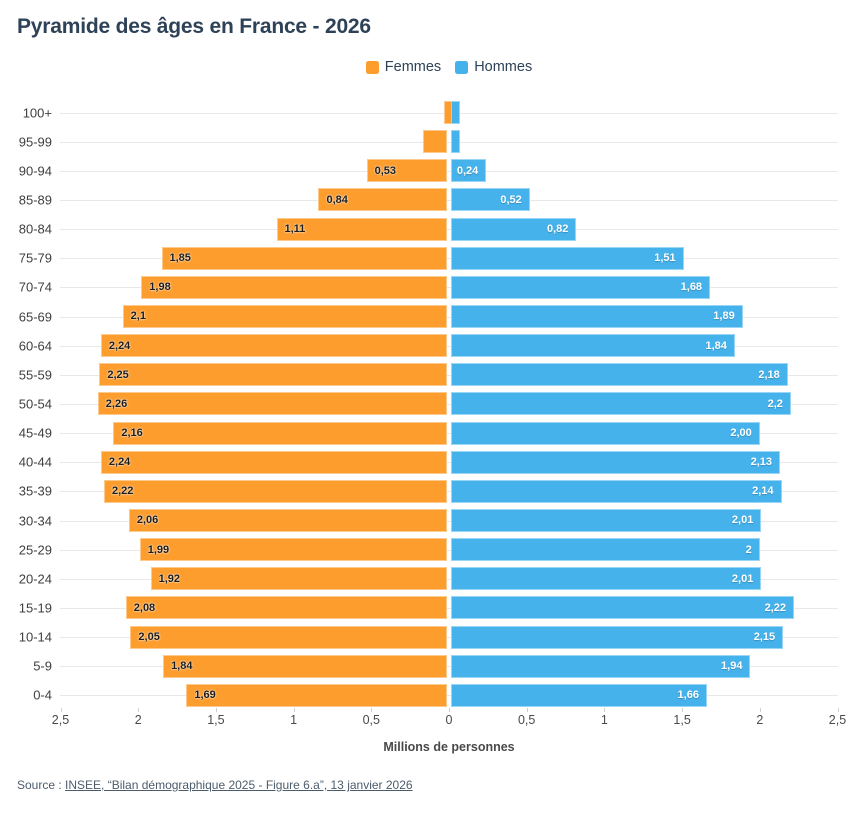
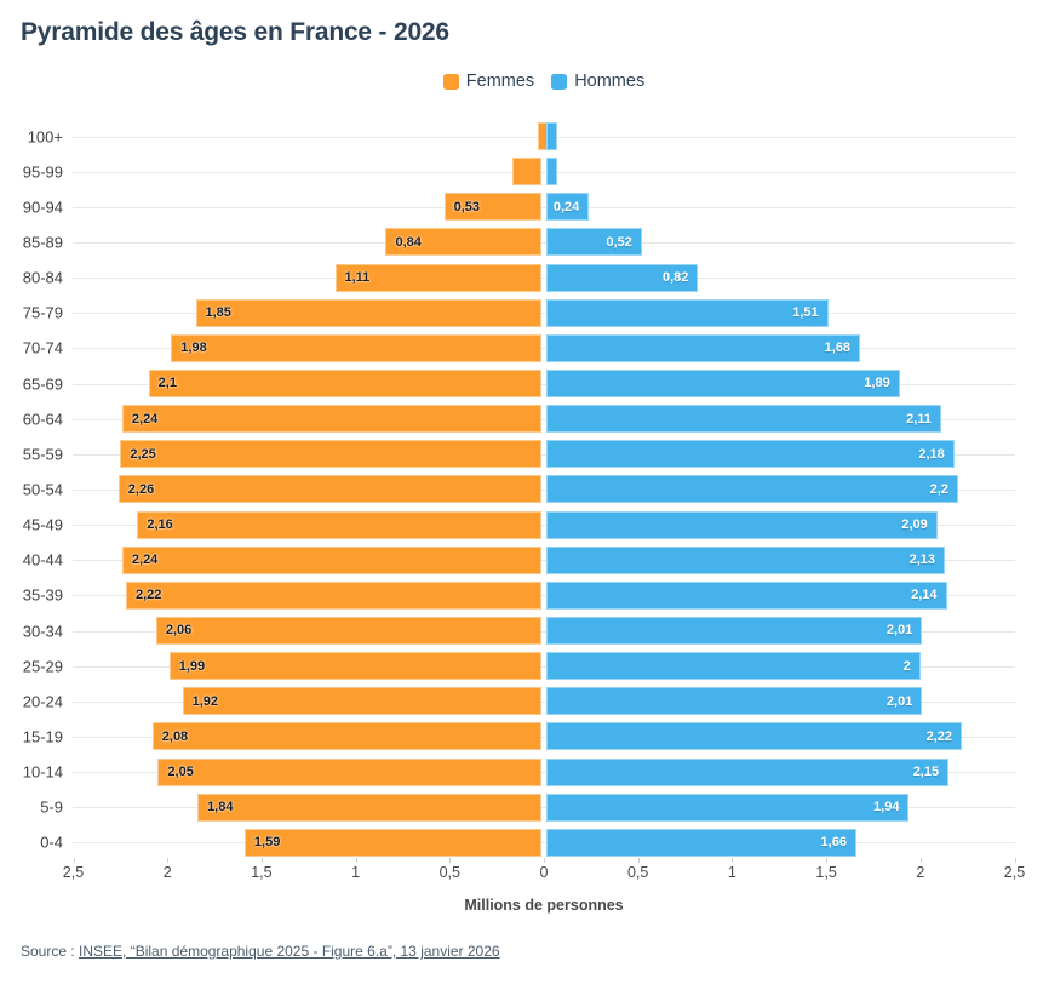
Hommes/60-64: 1,84 -> 2,11
Hommes/45-49: 2,00 -> 2,09
Femmes/0-4: 1,69 -> 1,59
